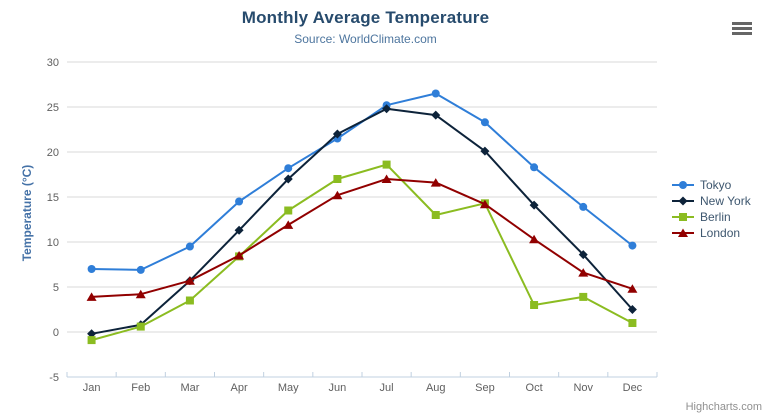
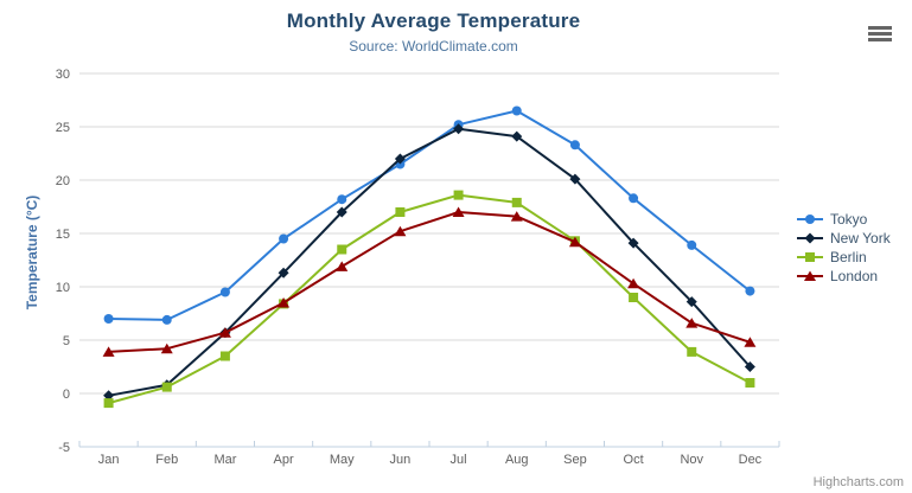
Berlin/Aug: 13 -> 18
Berlin/Oct: 3 -> 9
